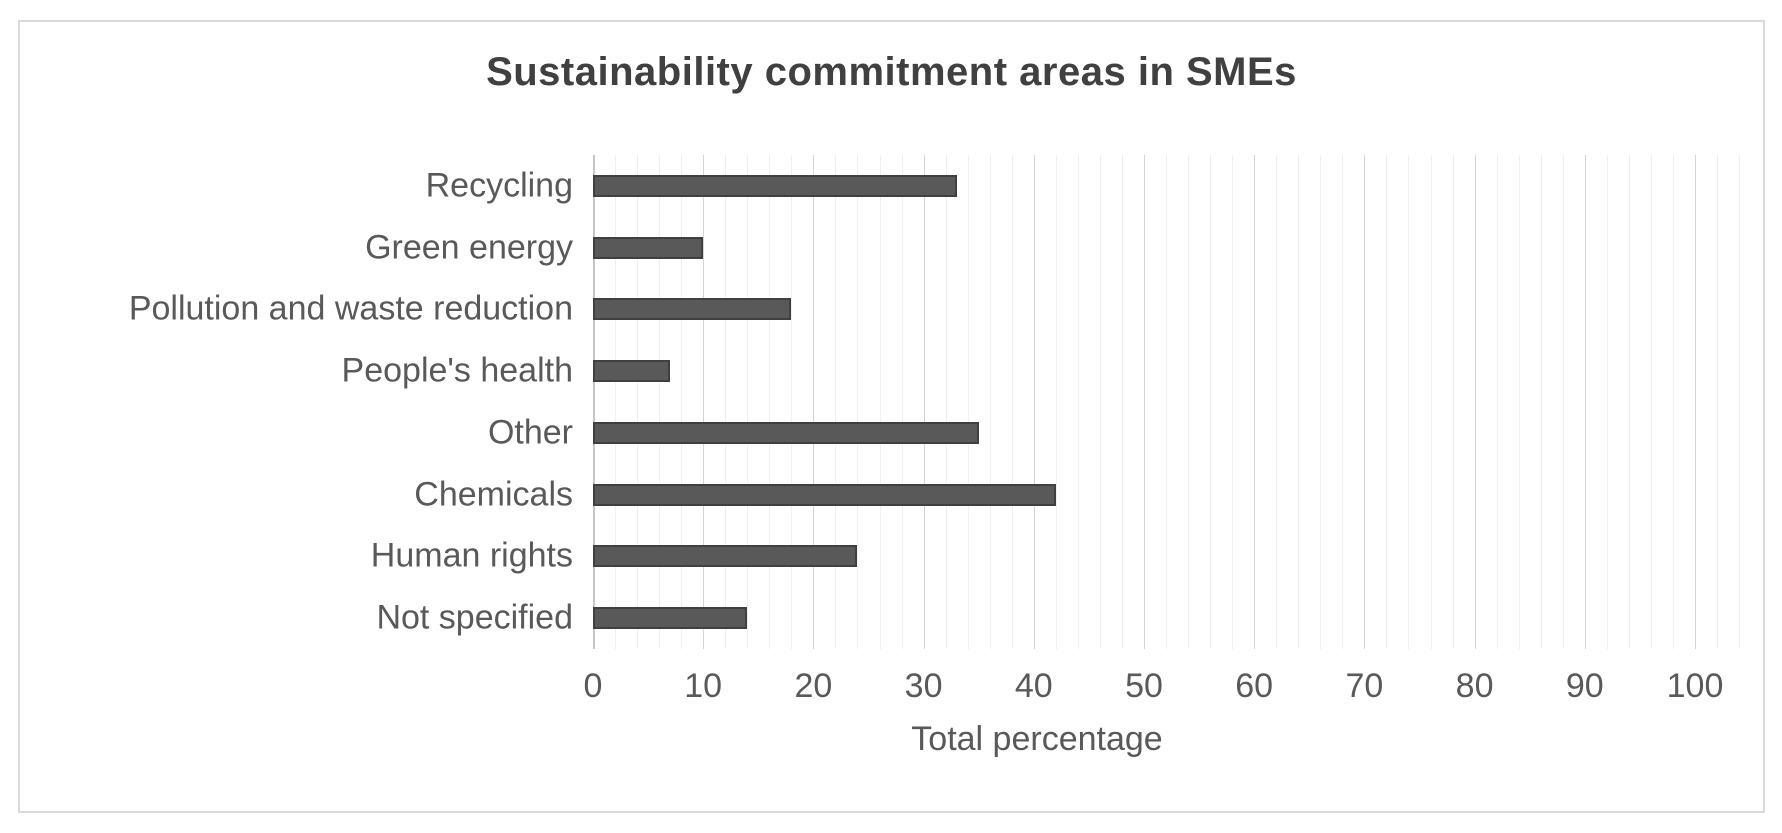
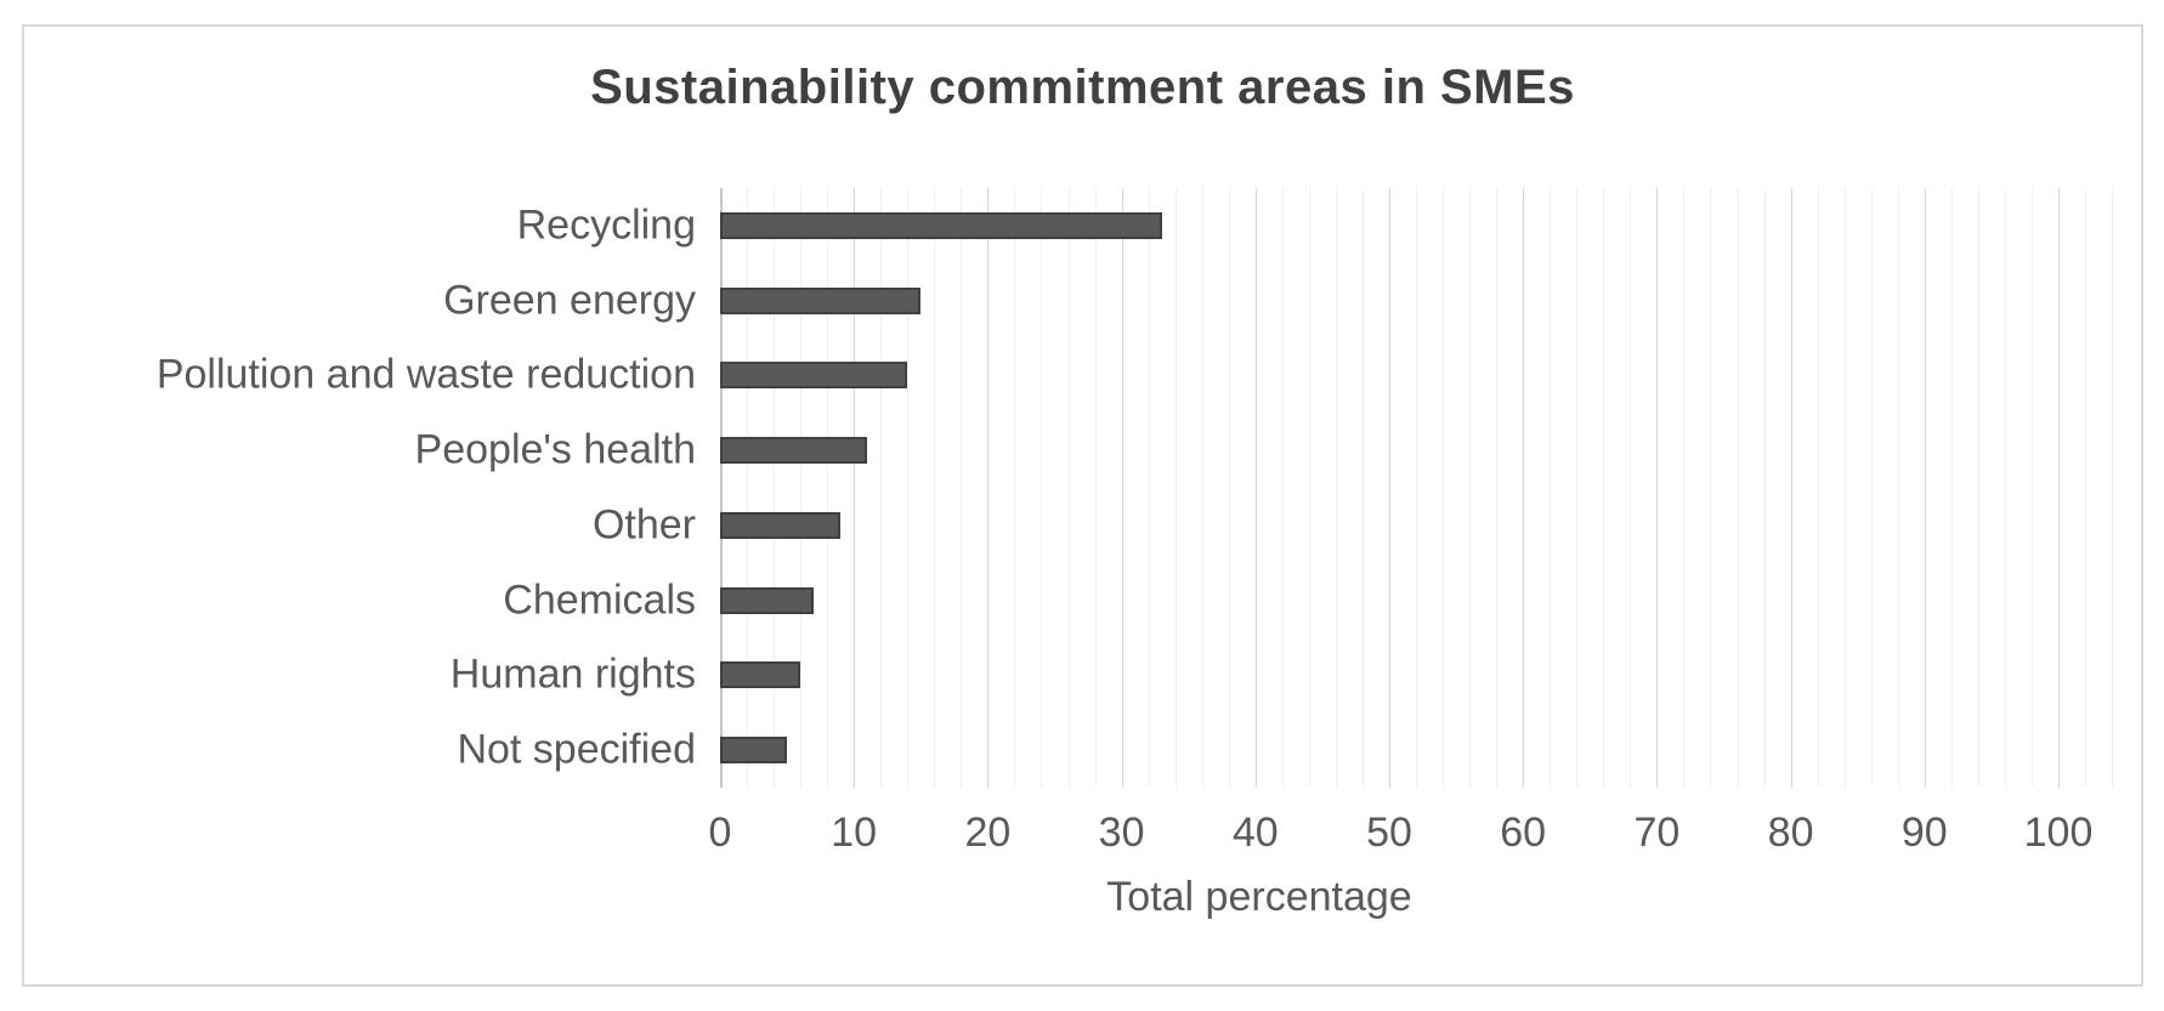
Green energy: 10 -> 15
Pollution and waste reduction: 18 -> 14
People's health: 7 -> 11
Other: 35 -> 9
Chemicals: 42 -> 7
Human rights: 24 -> 6
Not specified: 14 -> 5
